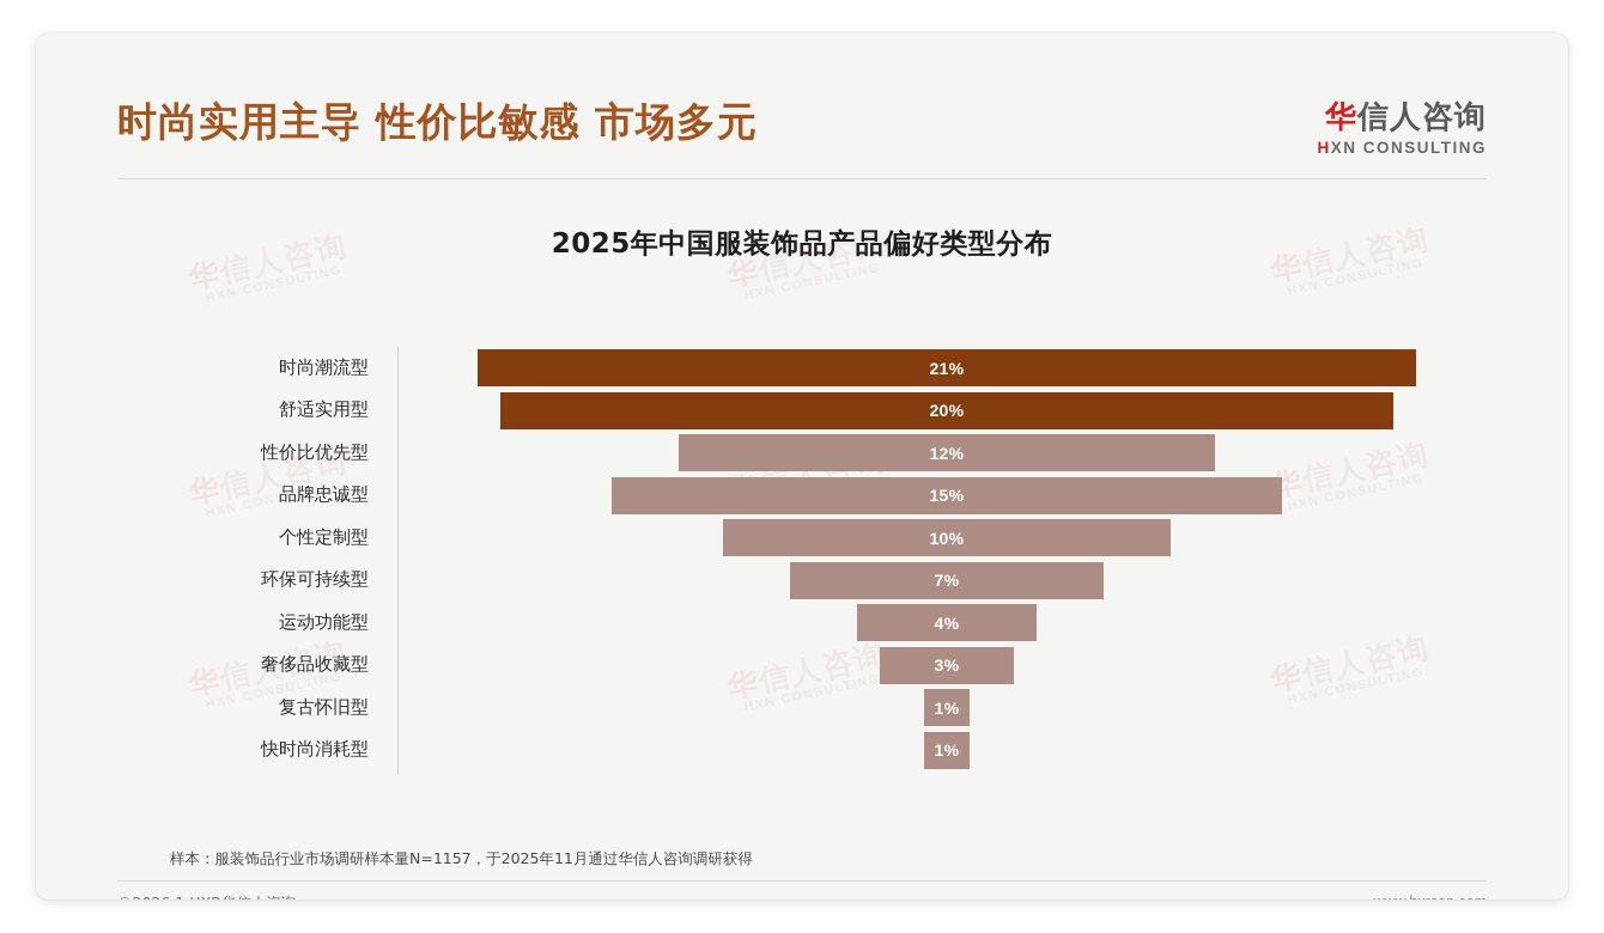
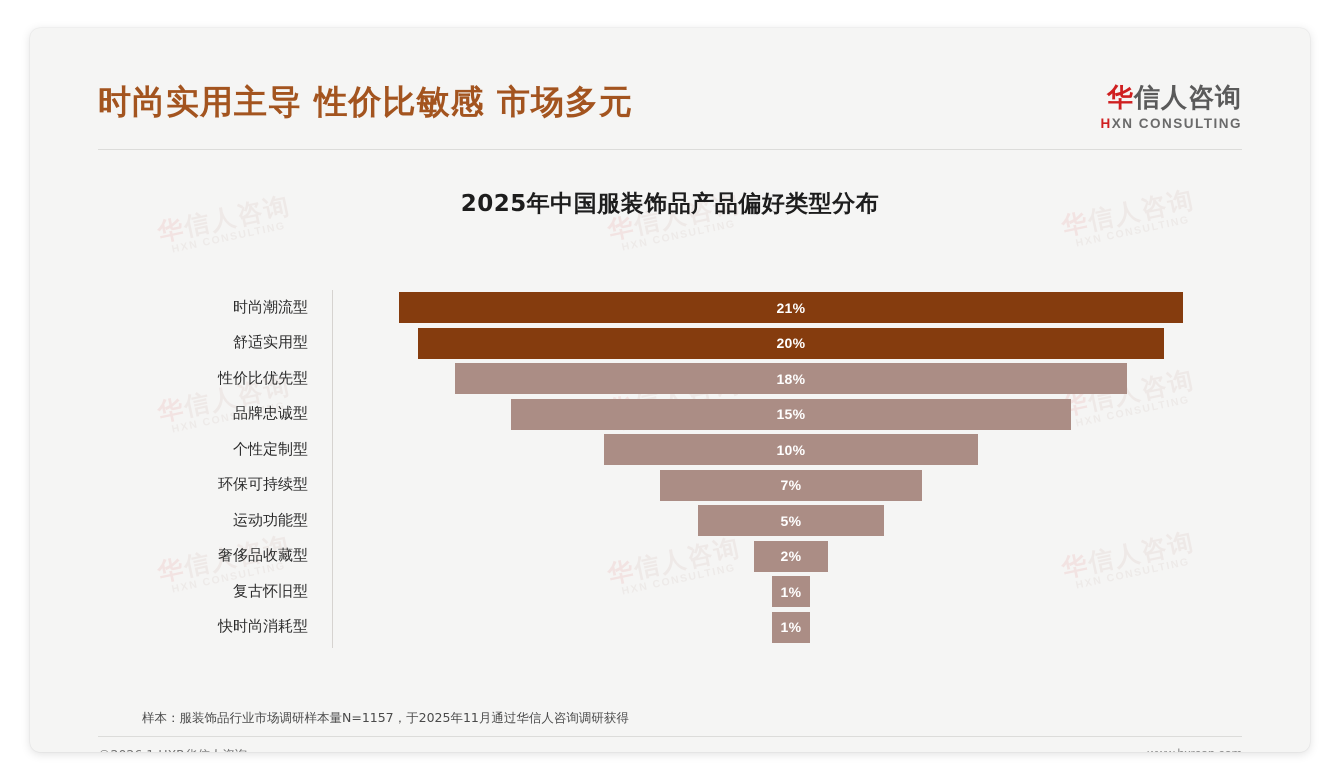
性价比优先型: 12% -> 18%
运动功能型: 4% -> 5%
奢侈品收藏型: 3% -> 2%
